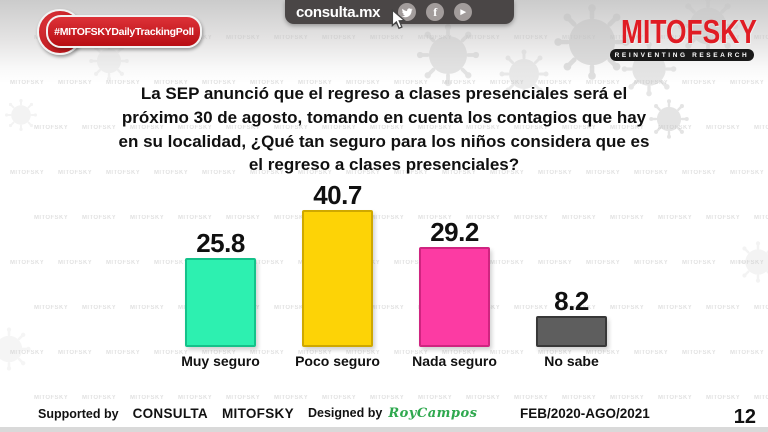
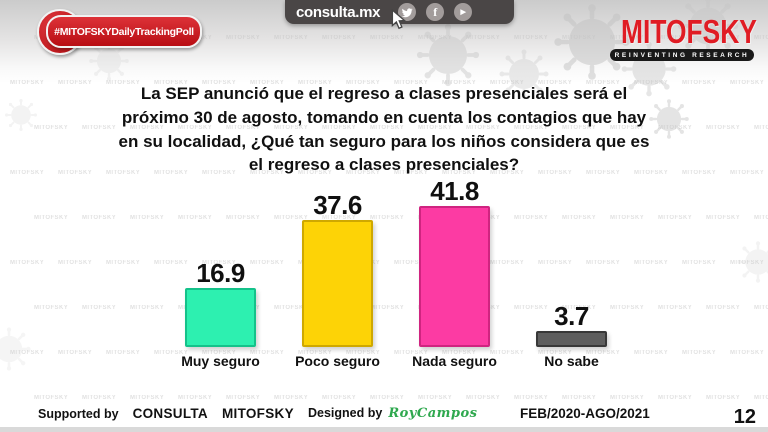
Muy seguro: 25.8 -> 16.9
Poco seguro: 40.7 -> 37.6
Nada seguro: 29.2 -> 41.8
No sabe: 8.2 -> 3.7
